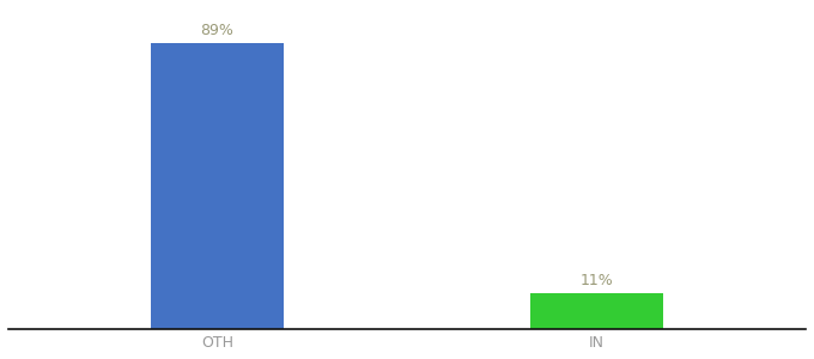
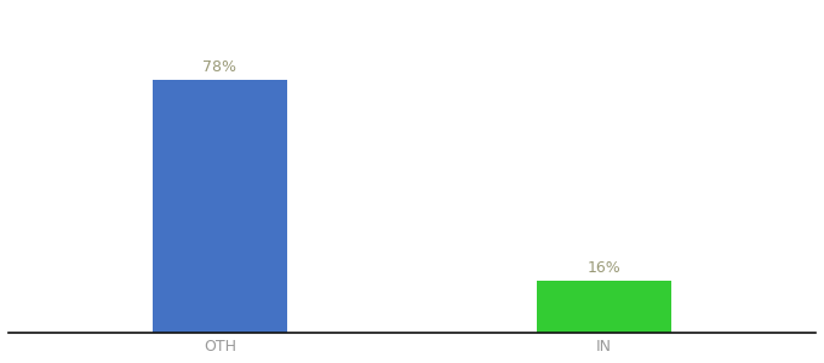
OTH: 89% -> 78%
IN: 11% -> 16%
